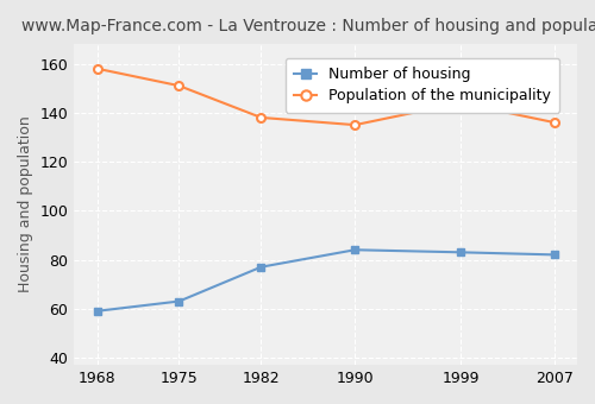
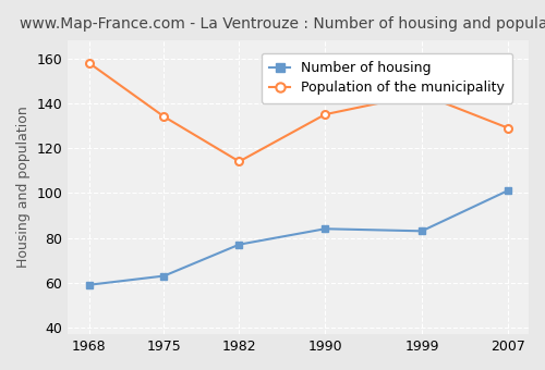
Population of the municipality/1975: 151 -> 134
Population of the municipality/1982: 138 -> 114
Number of housing/2007: 82 -> 101
Population of the municipality/2007: 136 -> 129
